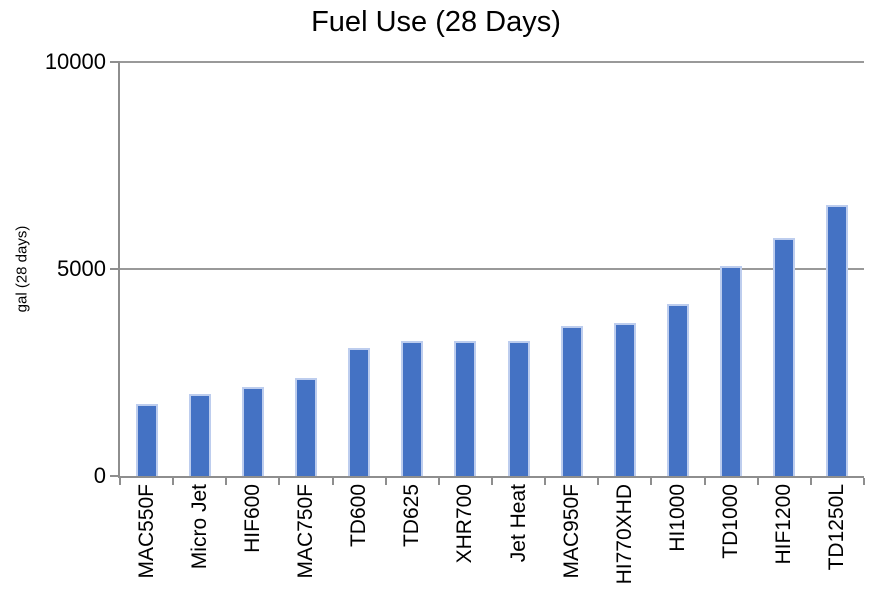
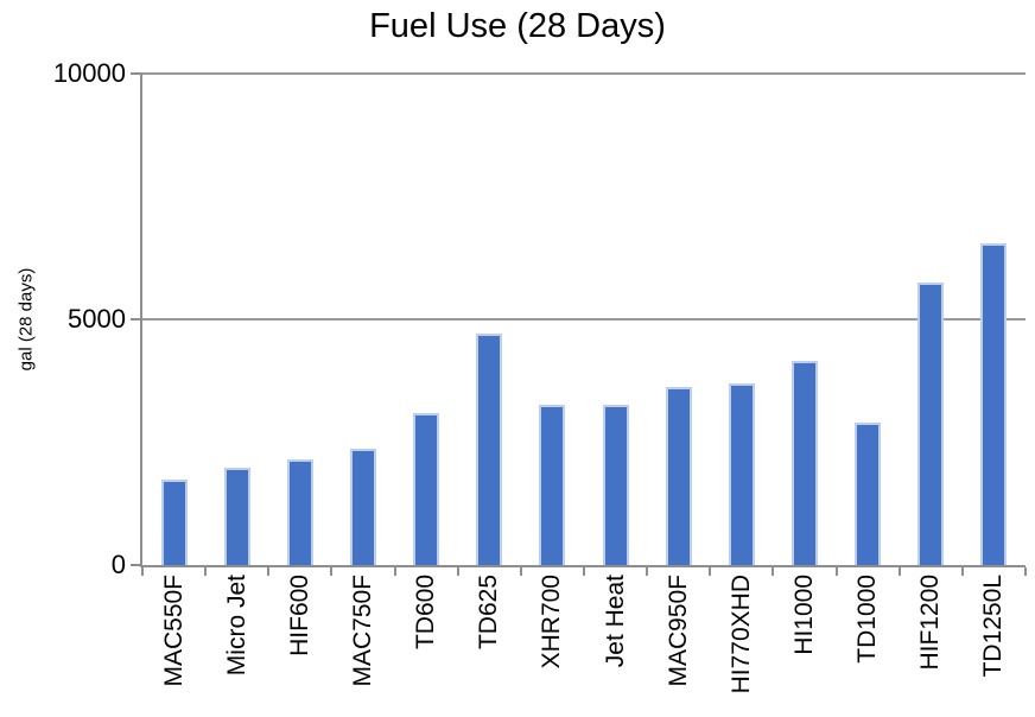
TD625: 3200 -> 4700
TD1000: 5100 -> 2900
